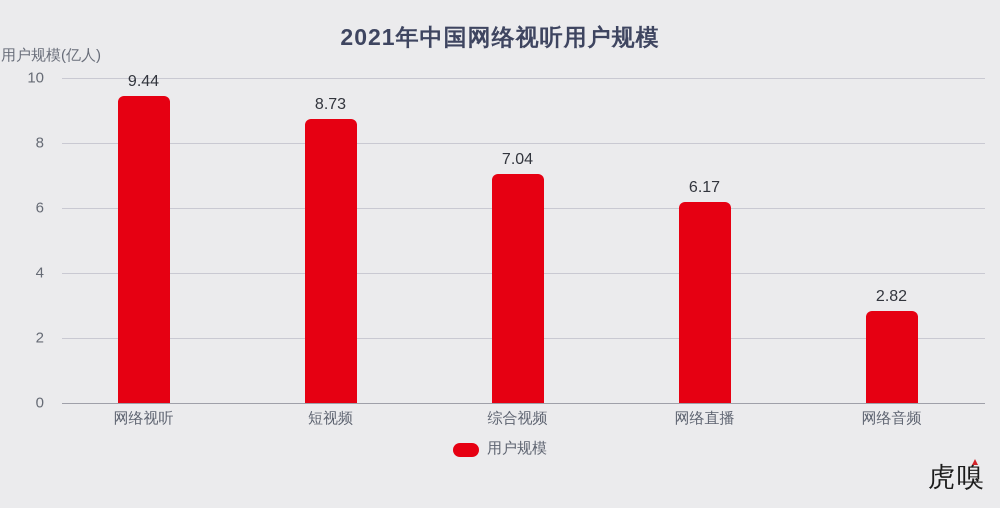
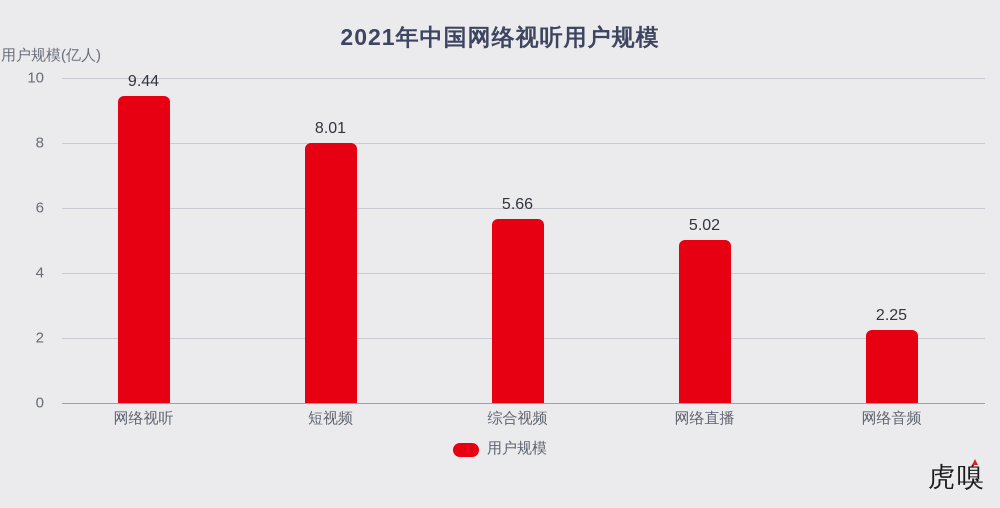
短视频: 8.73 -> 8.01
综合视频: 7.04 -> 5.66
网络直播: 6.17 -> 5.02
网络音频: 2.82 -> 2.25
